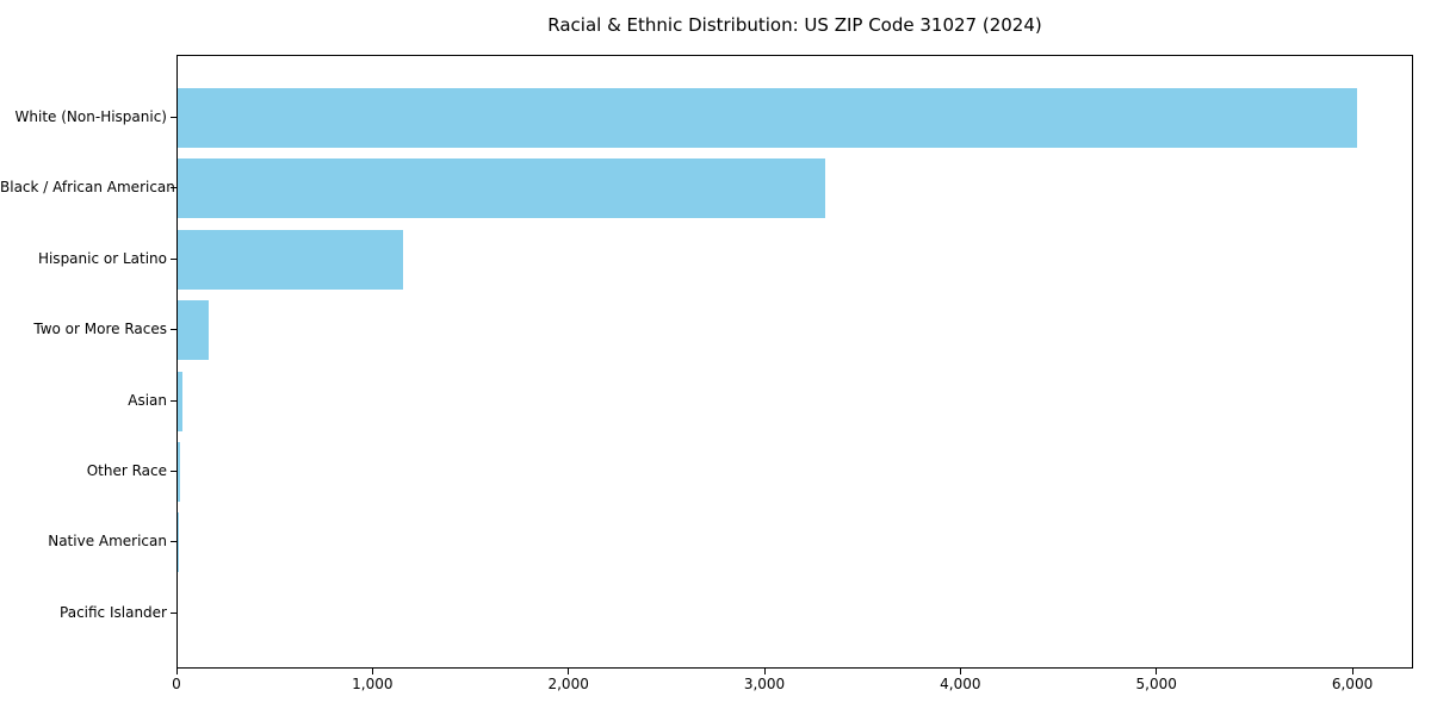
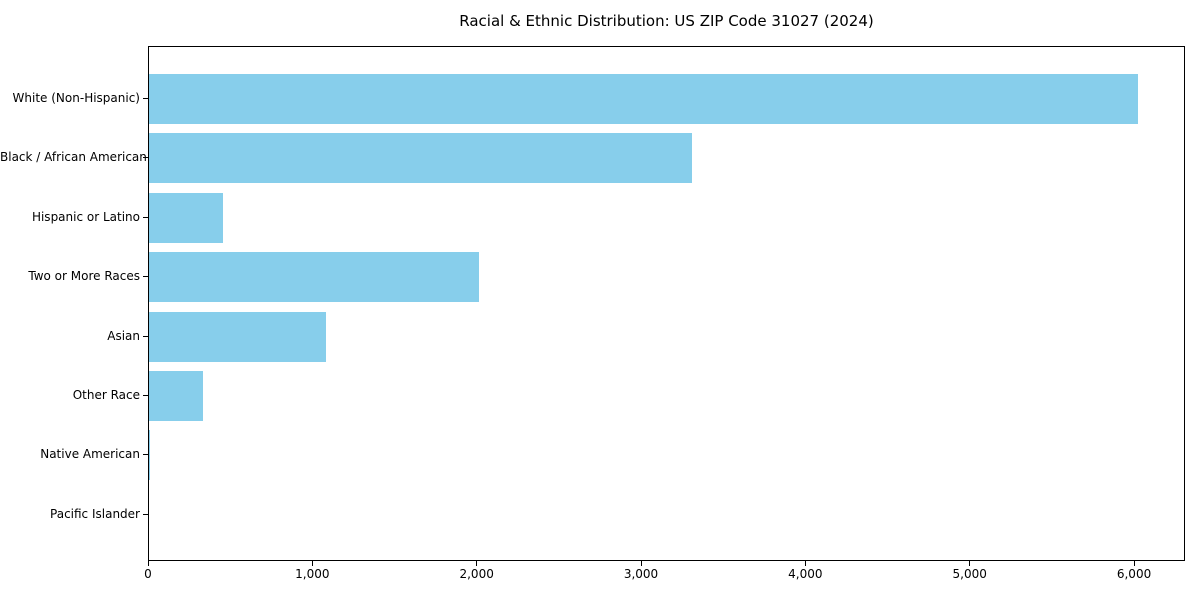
Hispanic or Latino: 1150 -> 450
Two or More Races: 160 -> 2010
Asian: 20 -> 1080
Other Race: 10 -> 330
